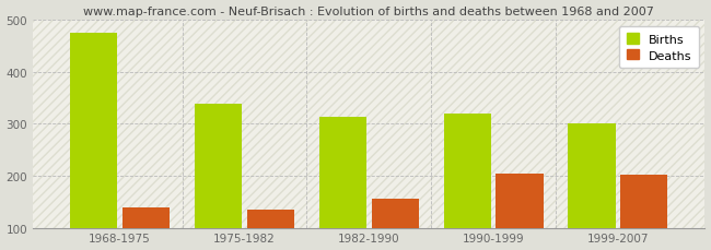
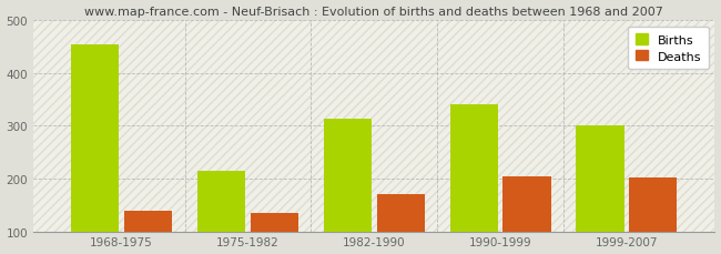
Births/1968-1975: 475 -> 455
Births/1975-1982: 338 -> 215
Deaths/1982-1990: 155 -> 170
Births/1990-1999: 320 -> 340
